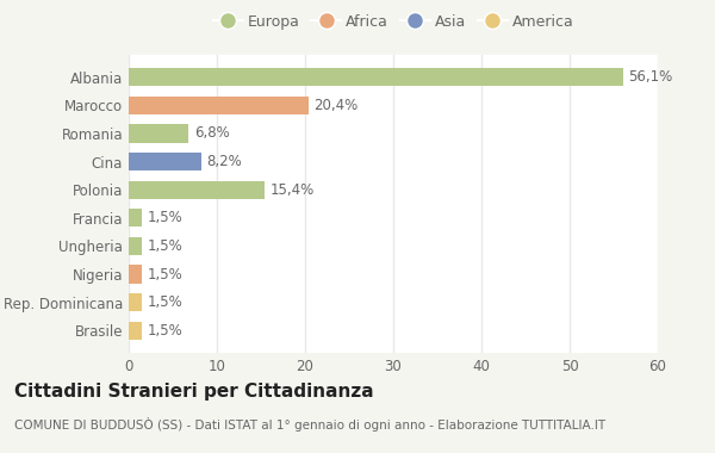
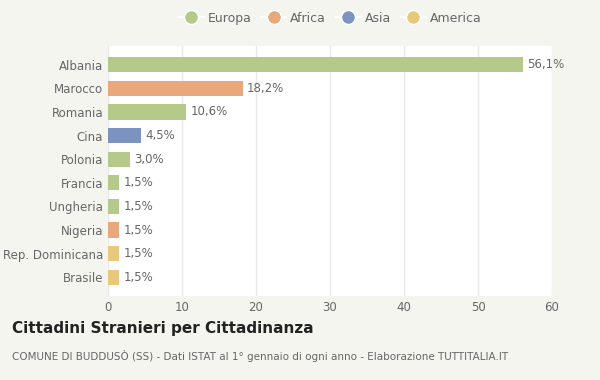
Marocco: 20,4% -> 18,2%
Romania: 6,8% -> 10,6%
Cina: 8,2% -> 4,5%
Polonia: 15,4% -> 3,0%
